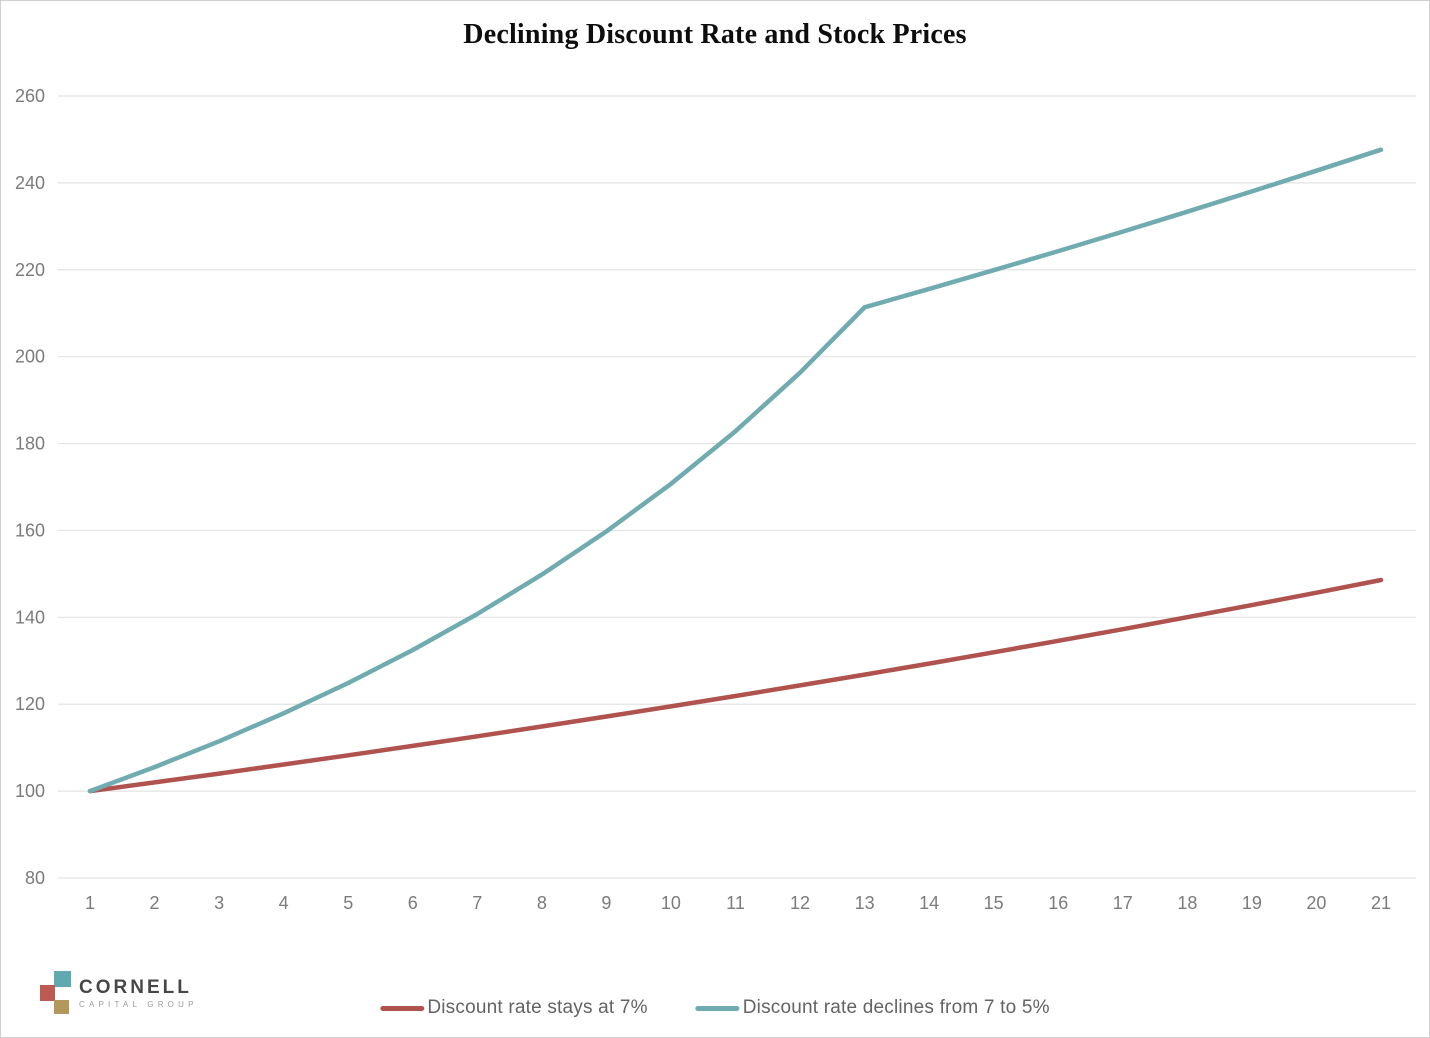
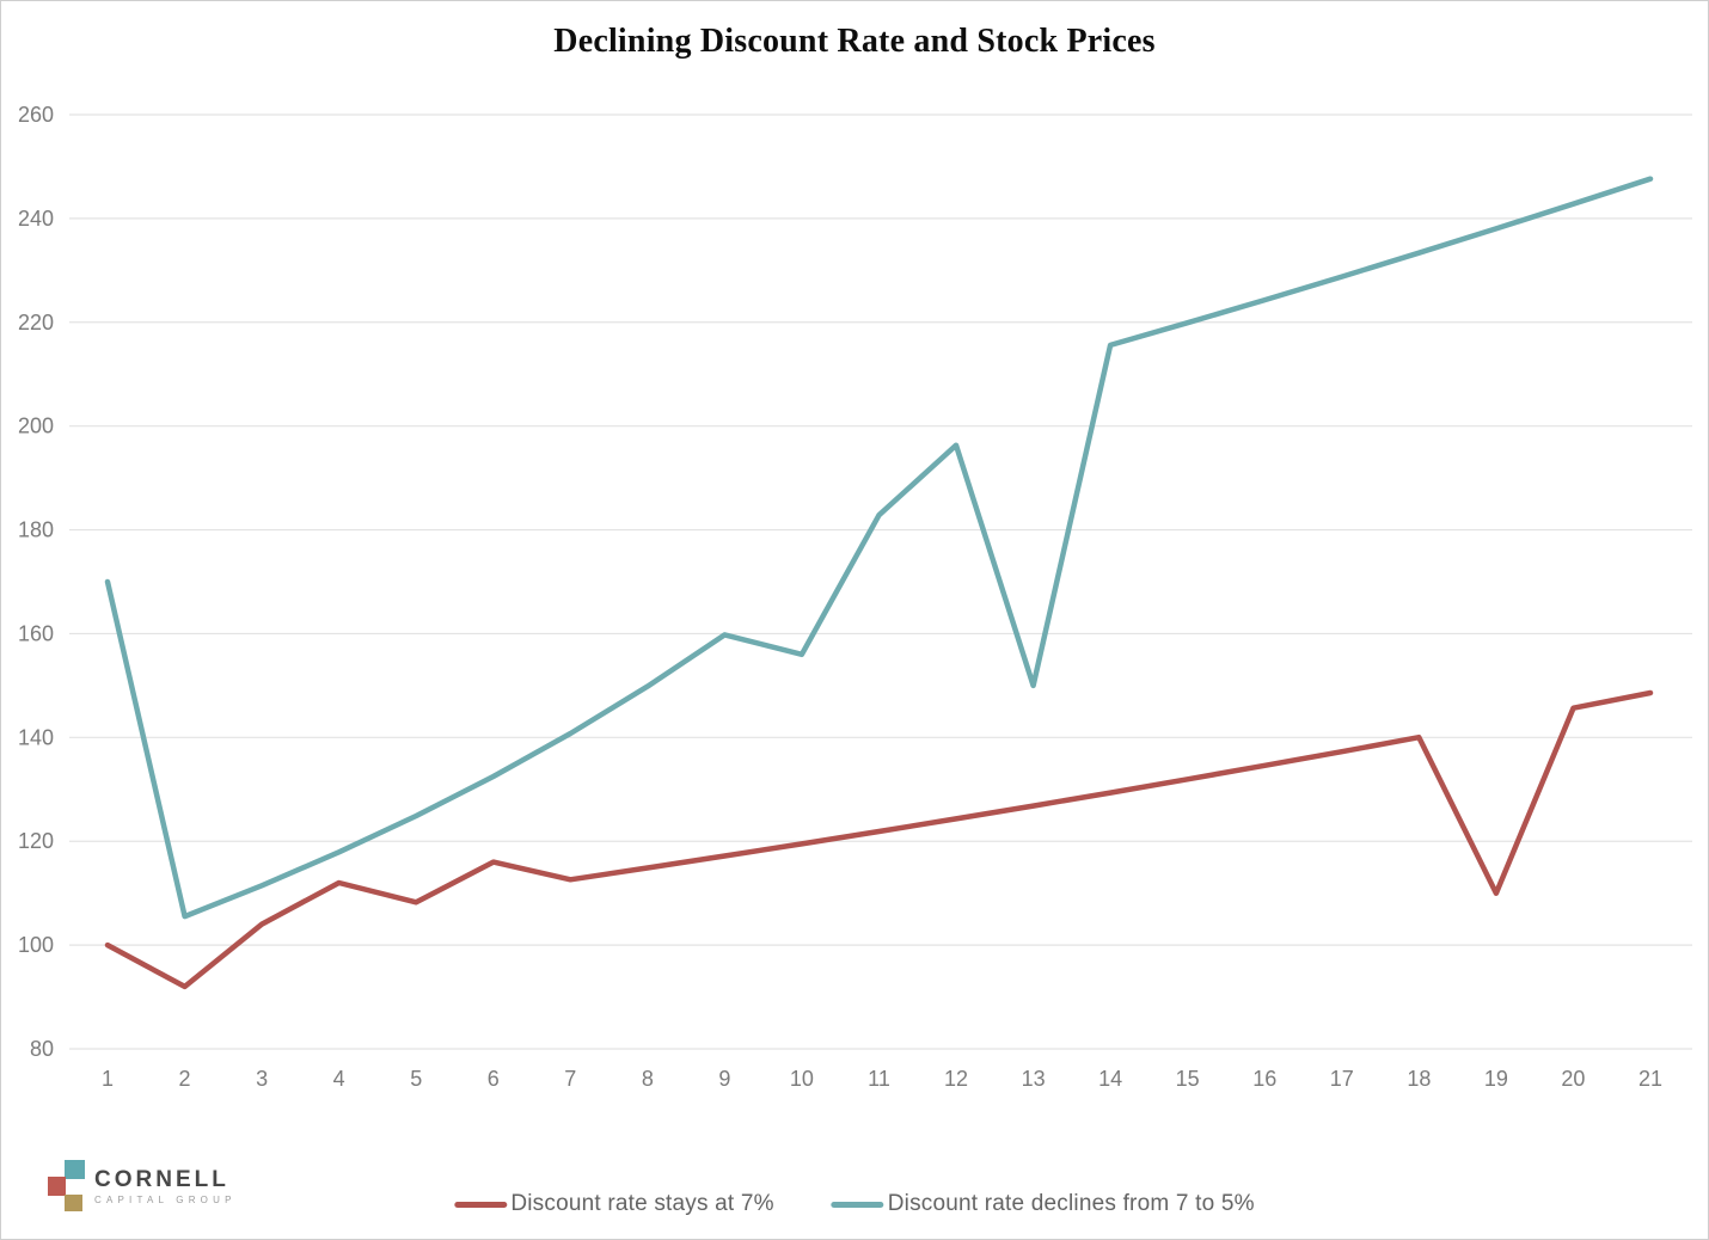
Discount rate declines from 7 to 5%/1: 100 -> 170
Discount rate stays at 7%/2: 102 -> 92
Discount rate stays at 7%/4: 106 -> 112
Discount rate stays at 7%/6: 110 -> 116
Discount rate declines from 7 to 5%/10: 171 -> 156
Discount rate declines from 7 to 5%/13: 211 -> 150
Discount rate stays at 7%/19: 143 -> 110
